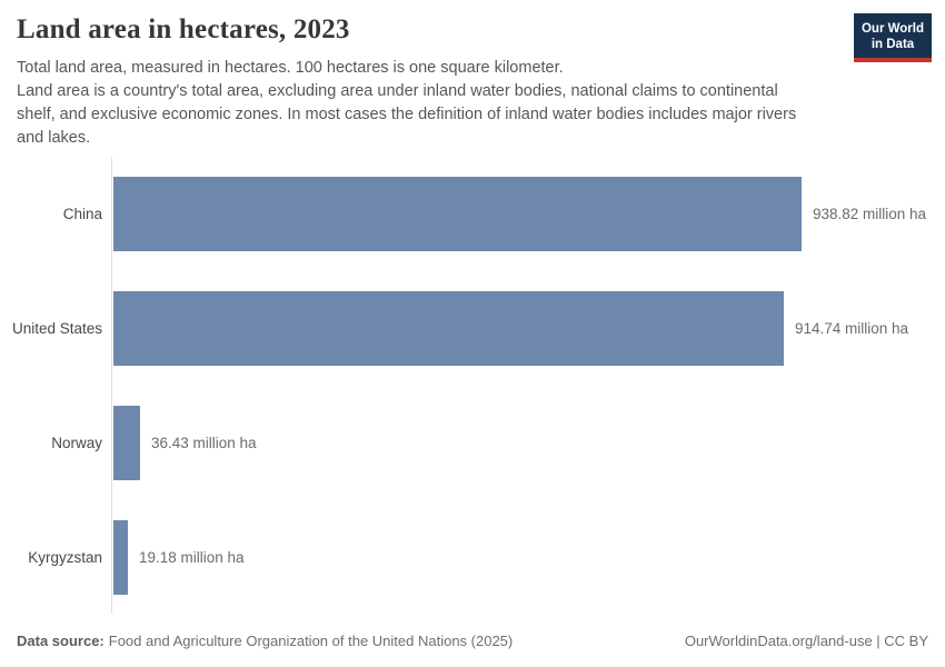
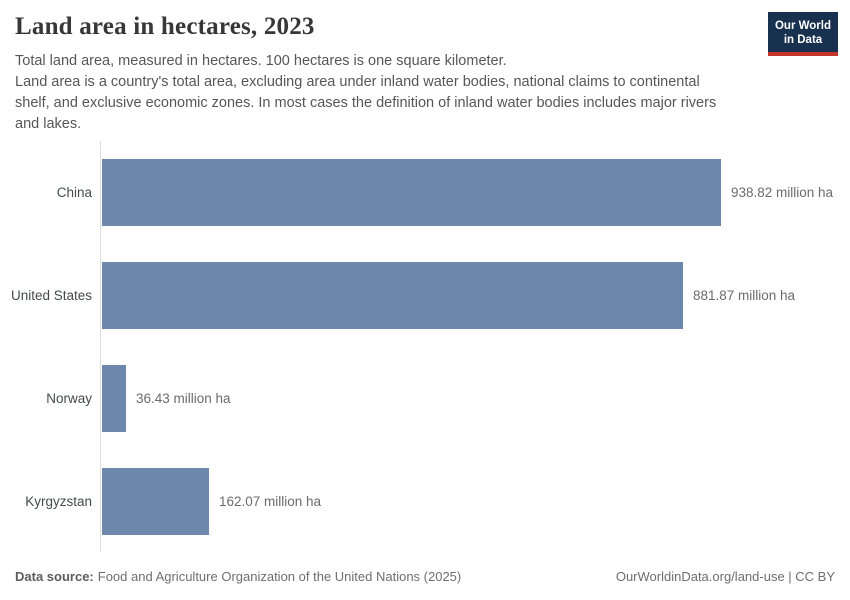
United States: 914.74 -> 881.87
Kyrgyzstan: 19.18 -> 162.07
